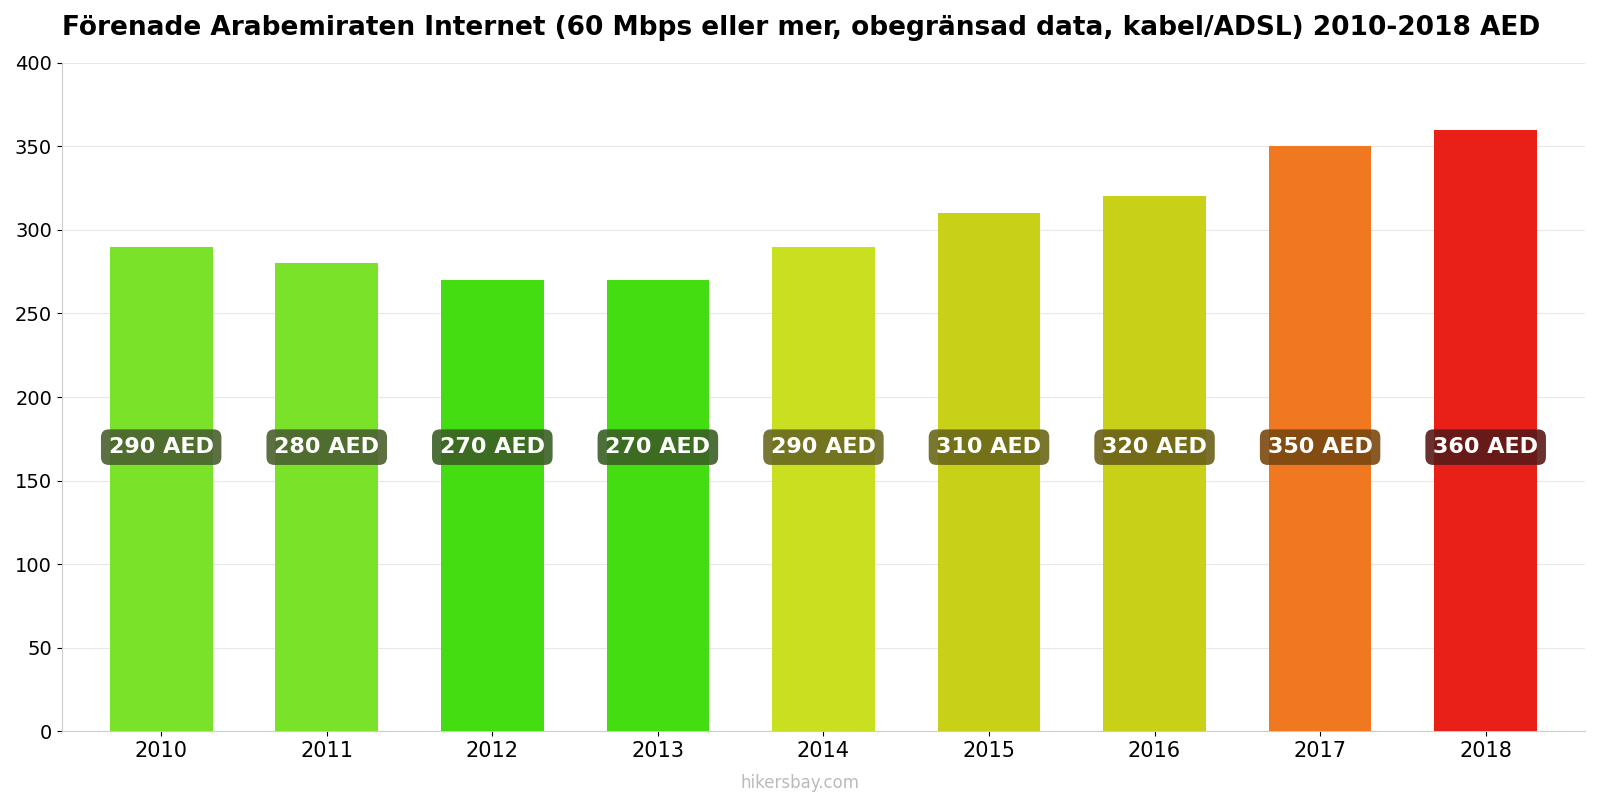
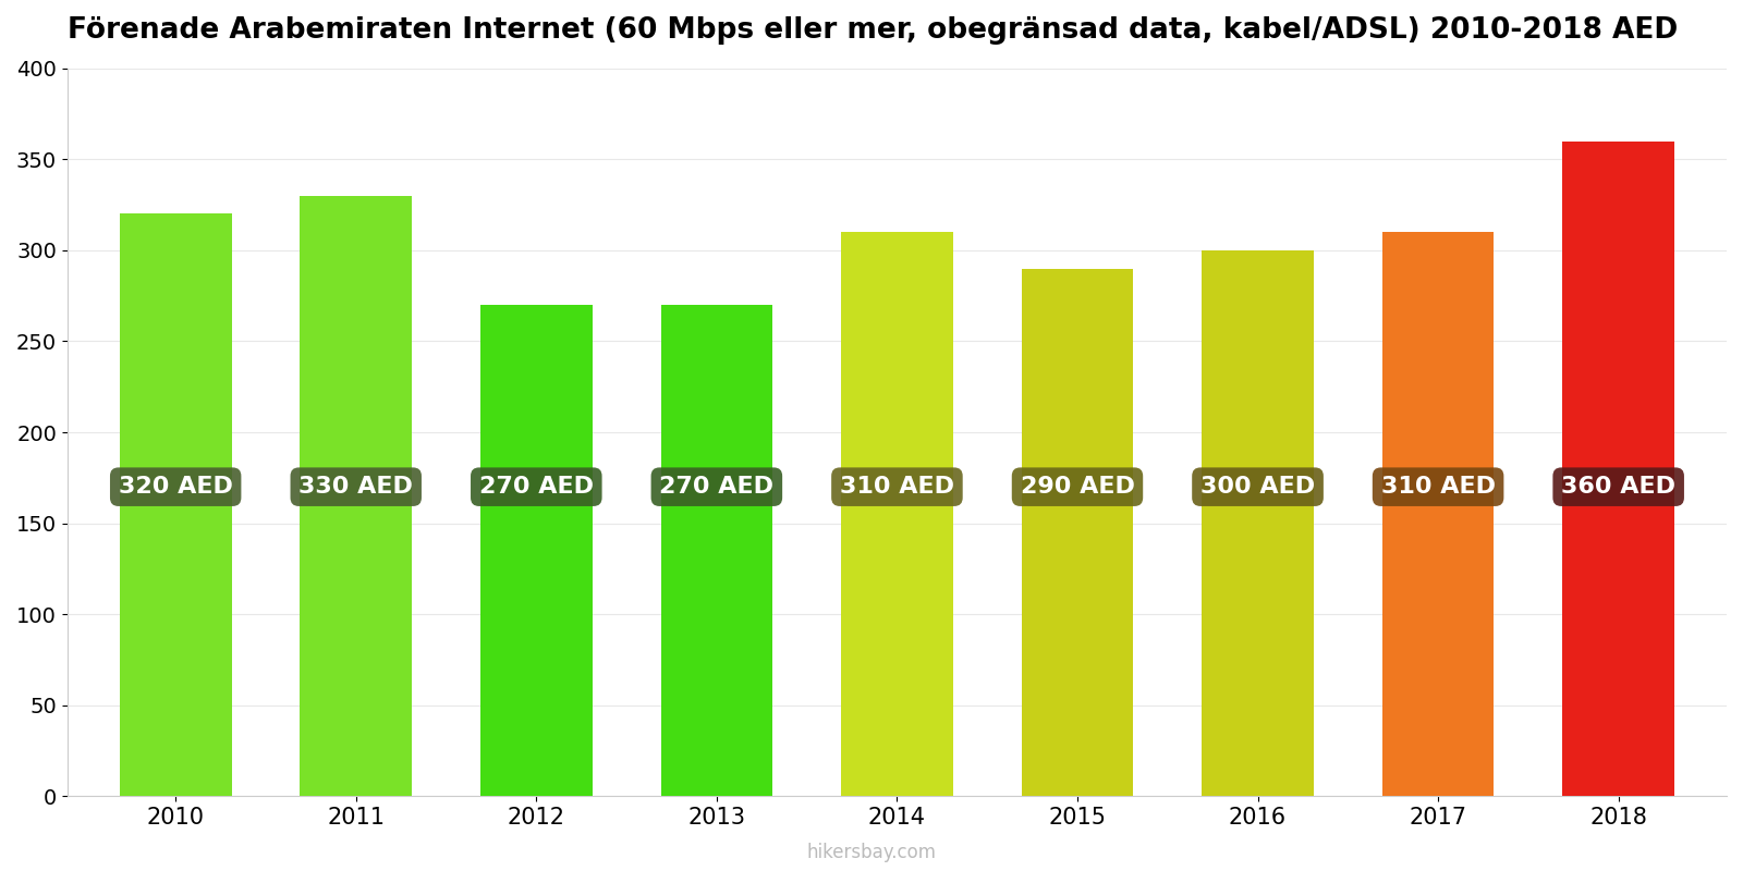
2010: 290 -> 320
2011: 280 -> 330
2014: 290 -> 310
2015: 310 -> 290
2016: 320 -> 300
2017: 350 -> 310
